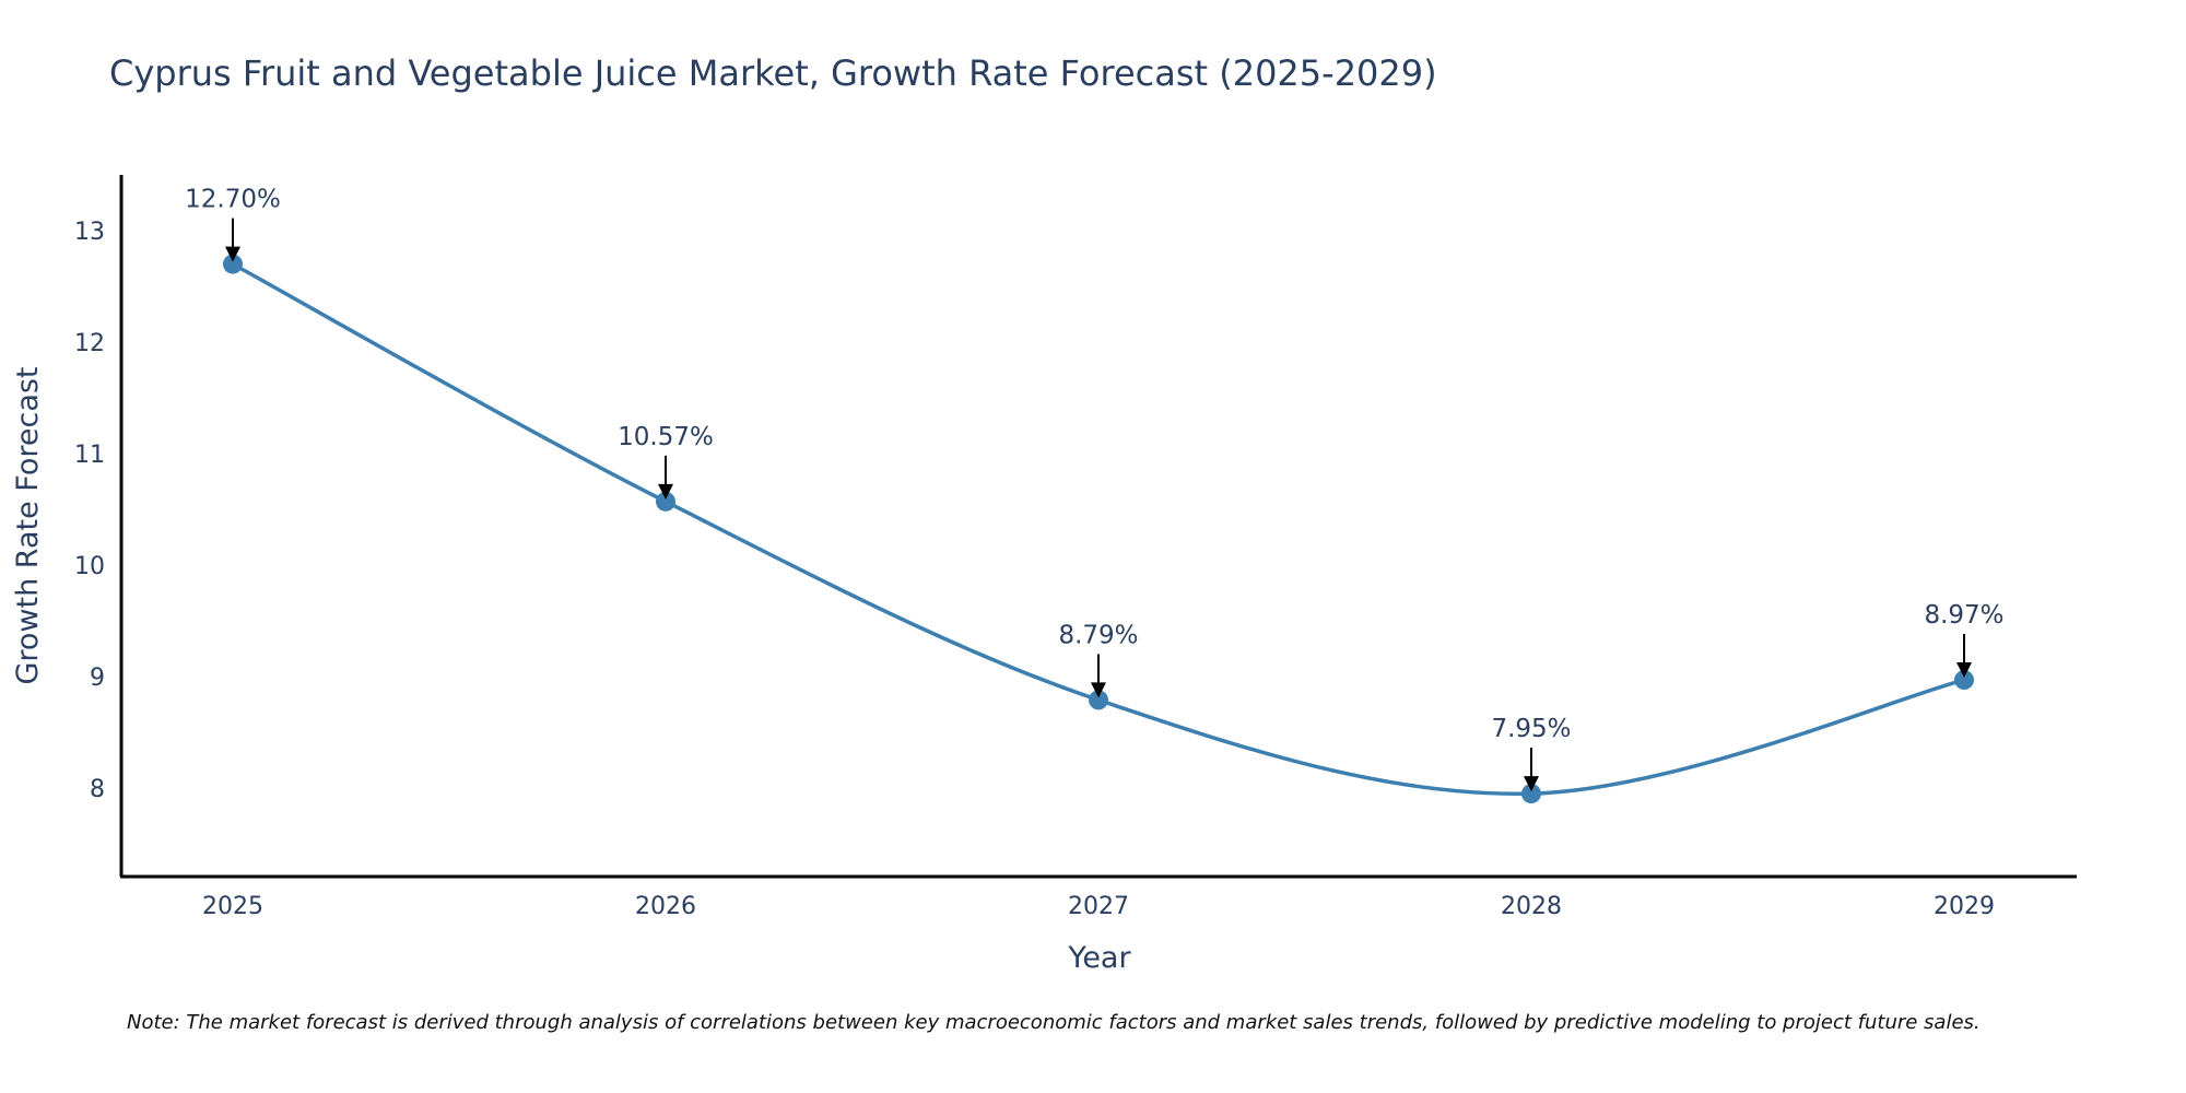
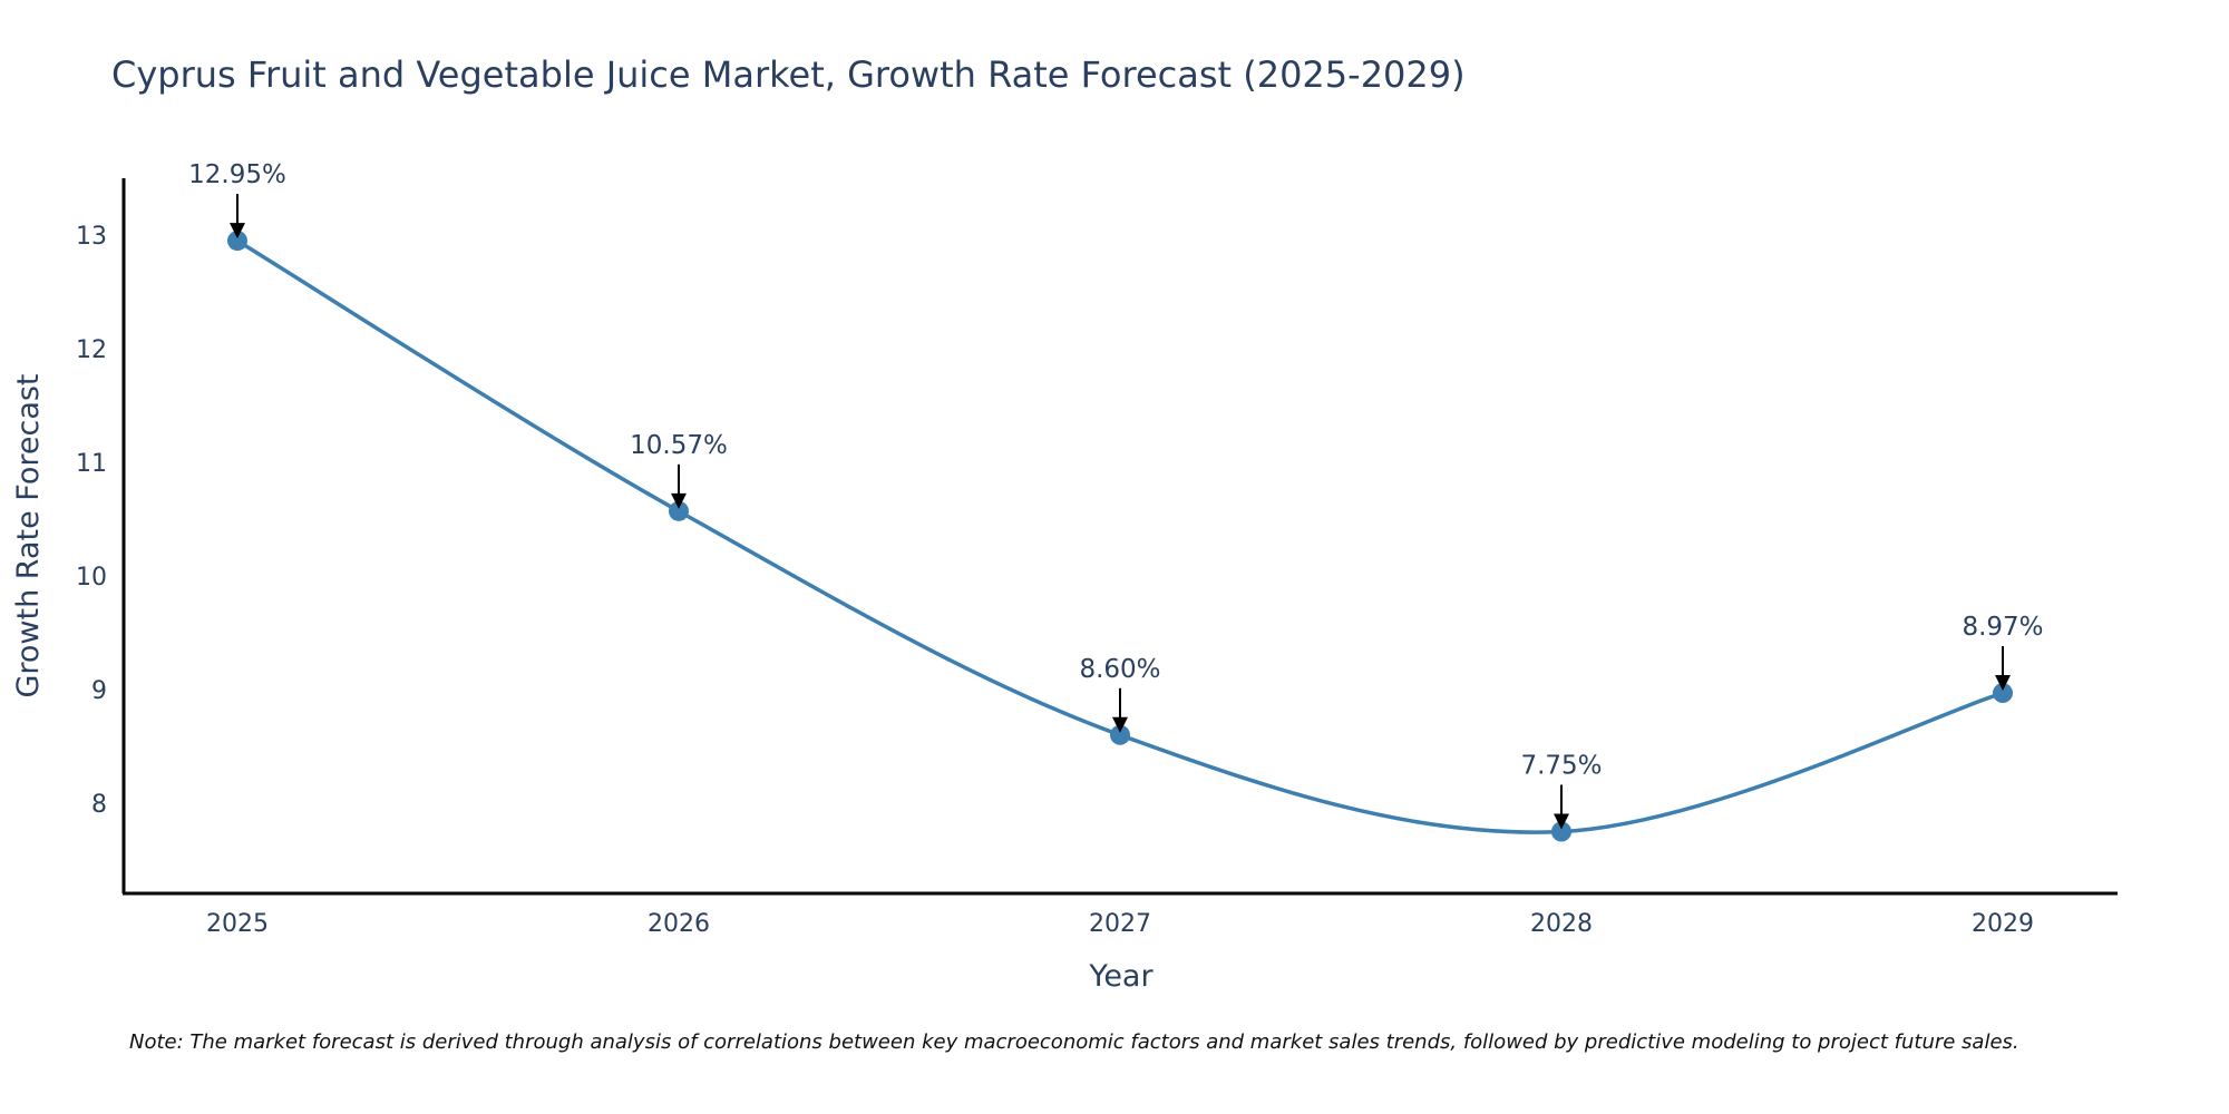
2025: 12.70% -> 12.95%
2027: 8.79% -> 8.60%
2028: 7.95% -> 7.75%
